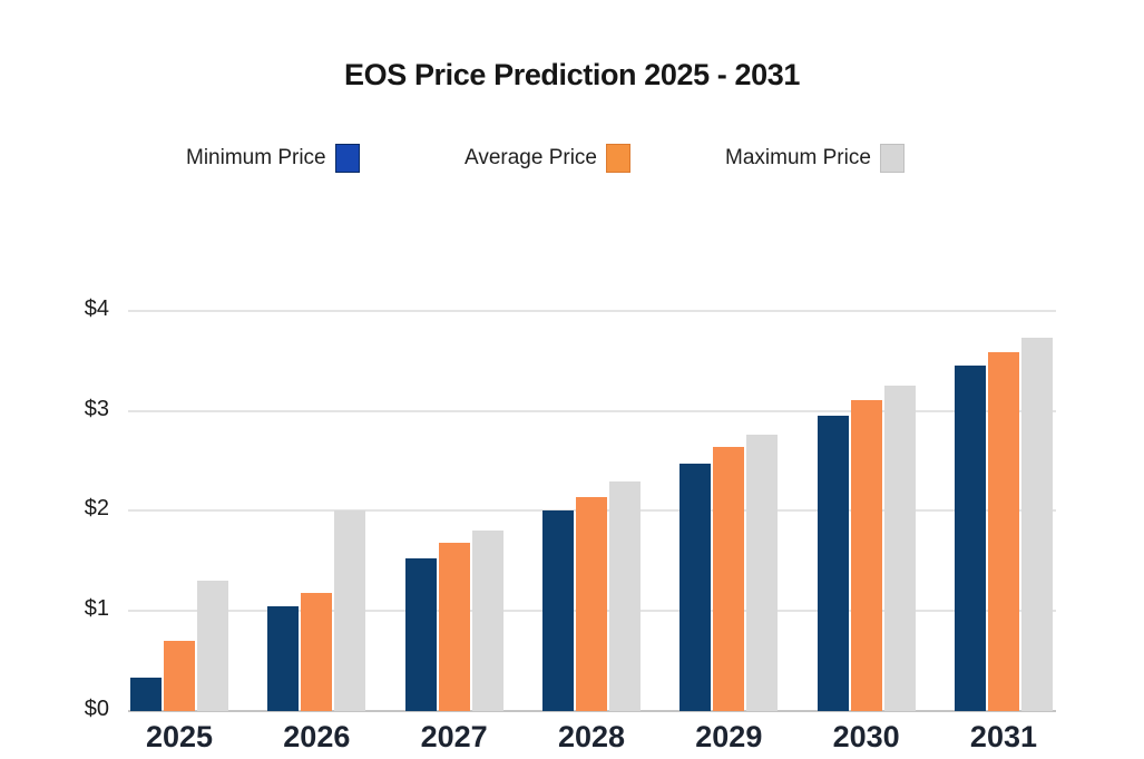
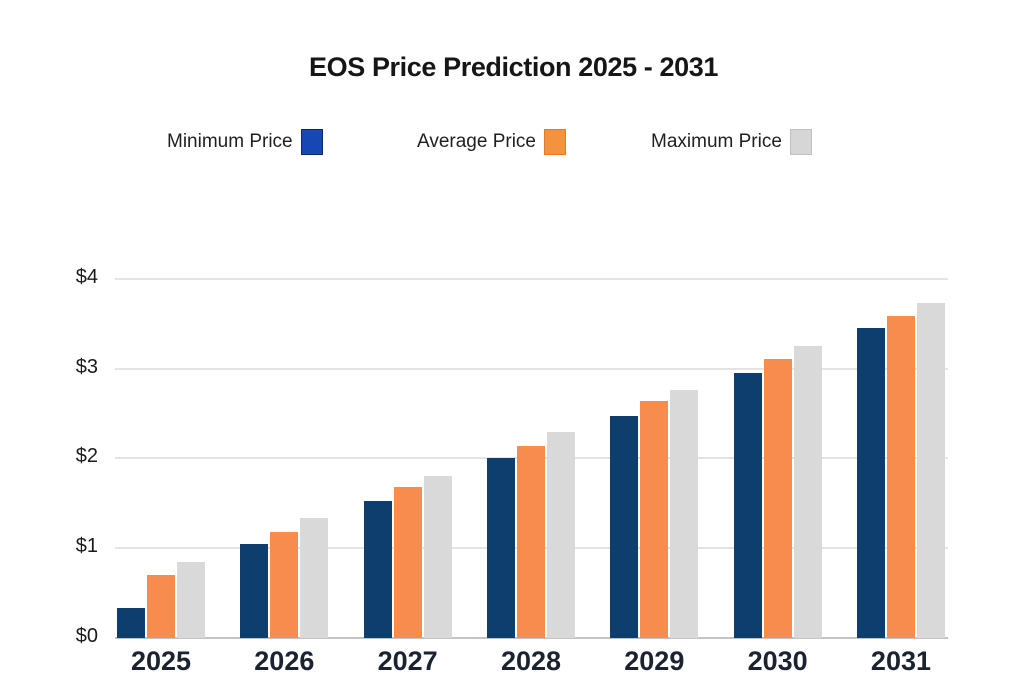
Maximum Price/2025: $1.3 -> $0.8
Maximum Price/2026: $2.0 -> $1.3
